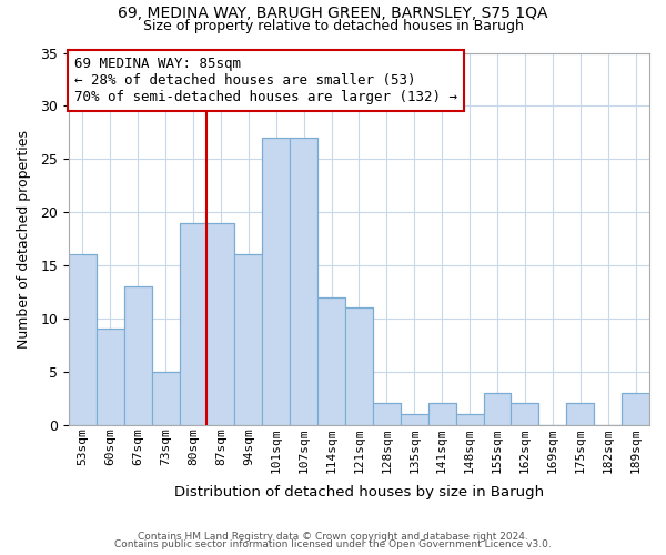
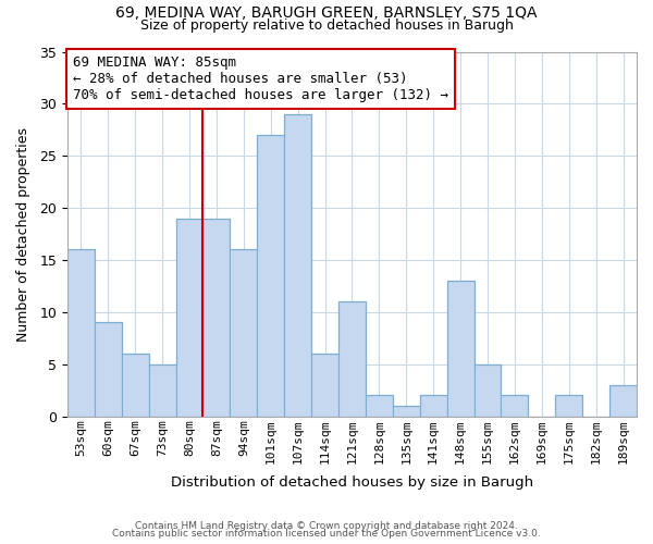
67sqm: 13 -> 6
107sqm: 27 -> 29
114sqm: 12 -> 6
148sqm: 1 -> 13
155sqm: 3 -> 5
